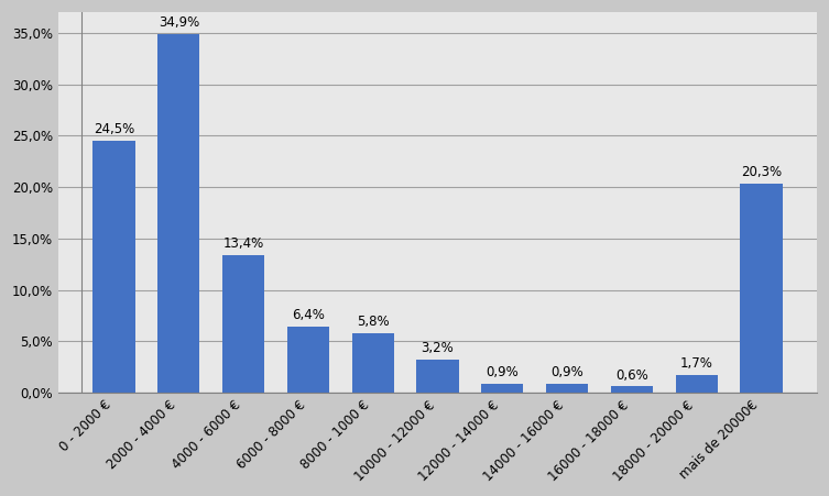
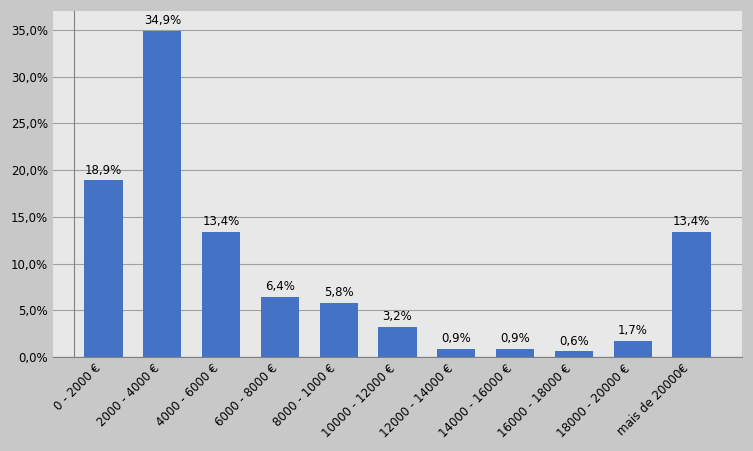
0 - 2000 €: 24,5% -> 18,9%
mais de 20000€: 20,3% -> 13,4%
